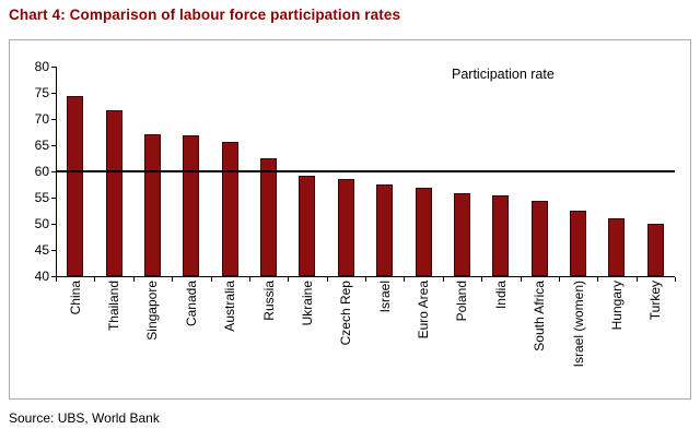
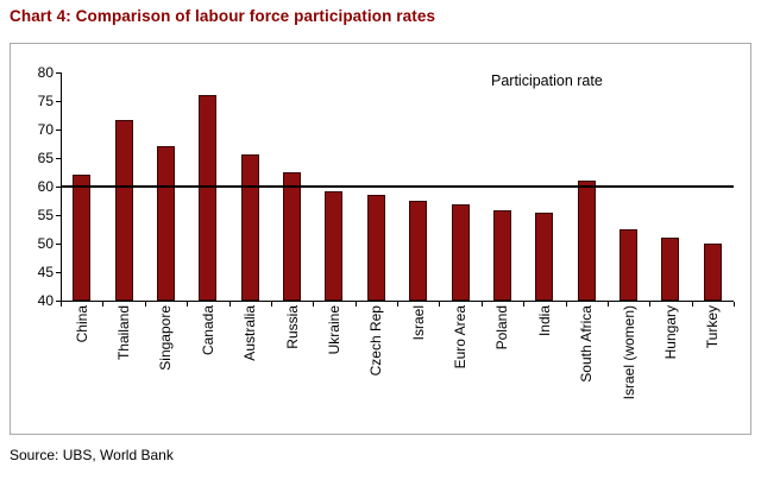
China: 74 -> 62
Canada: 67 -> 76
South Africa: 54 -> 61
